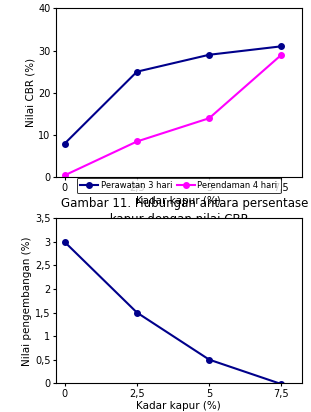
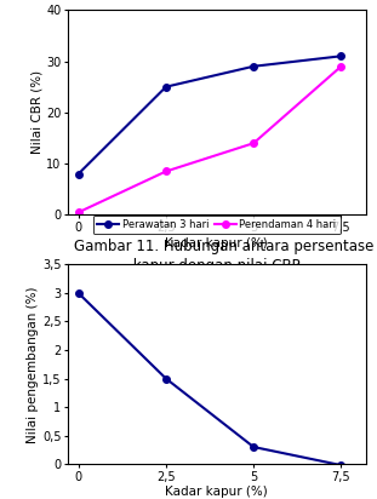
5: 0,50 -> 0,30
